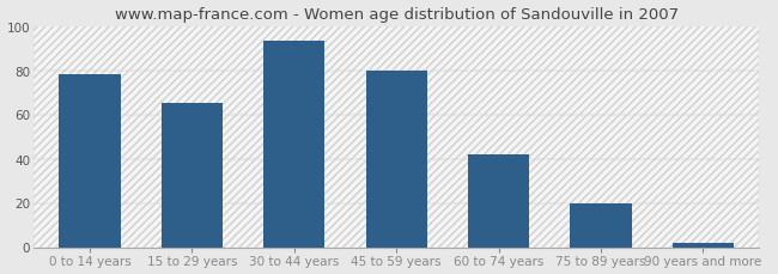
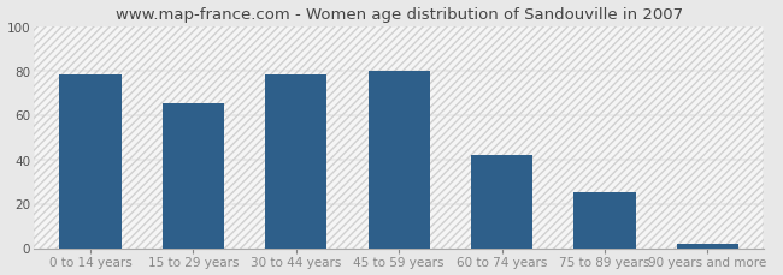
30 to 44 years: 93 -> 78
75 to 89 years: 20 -> 25
